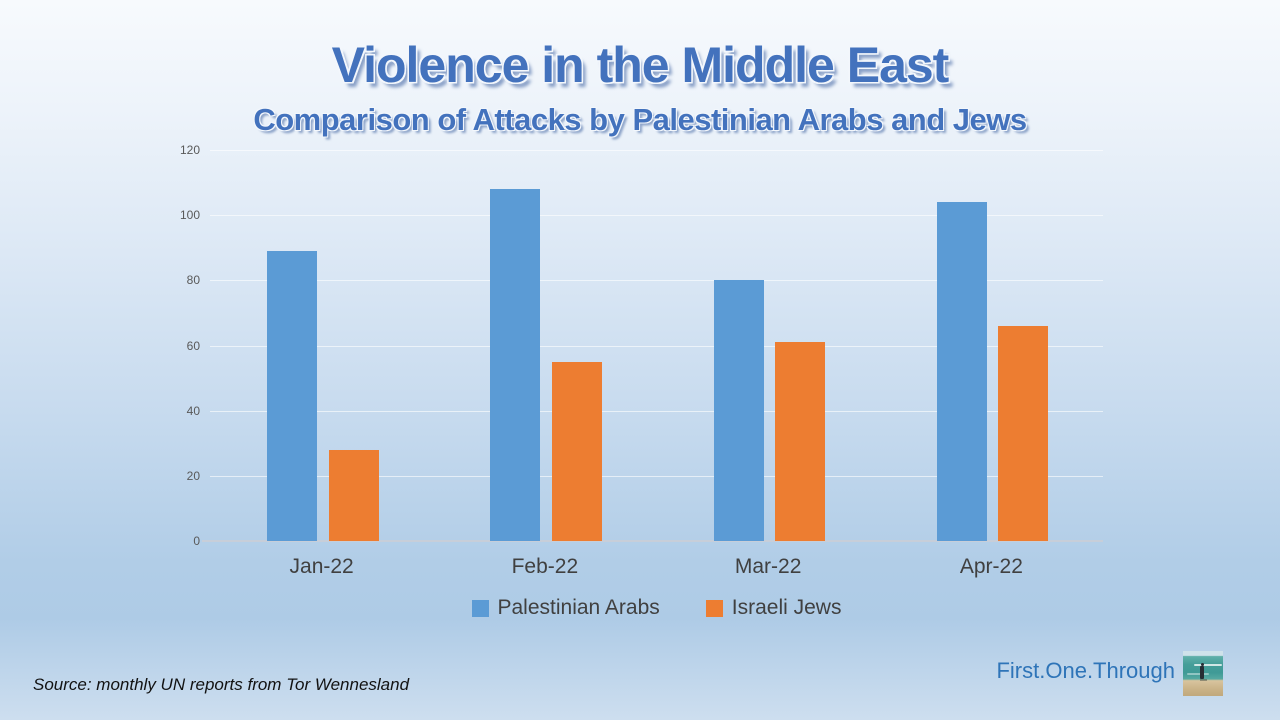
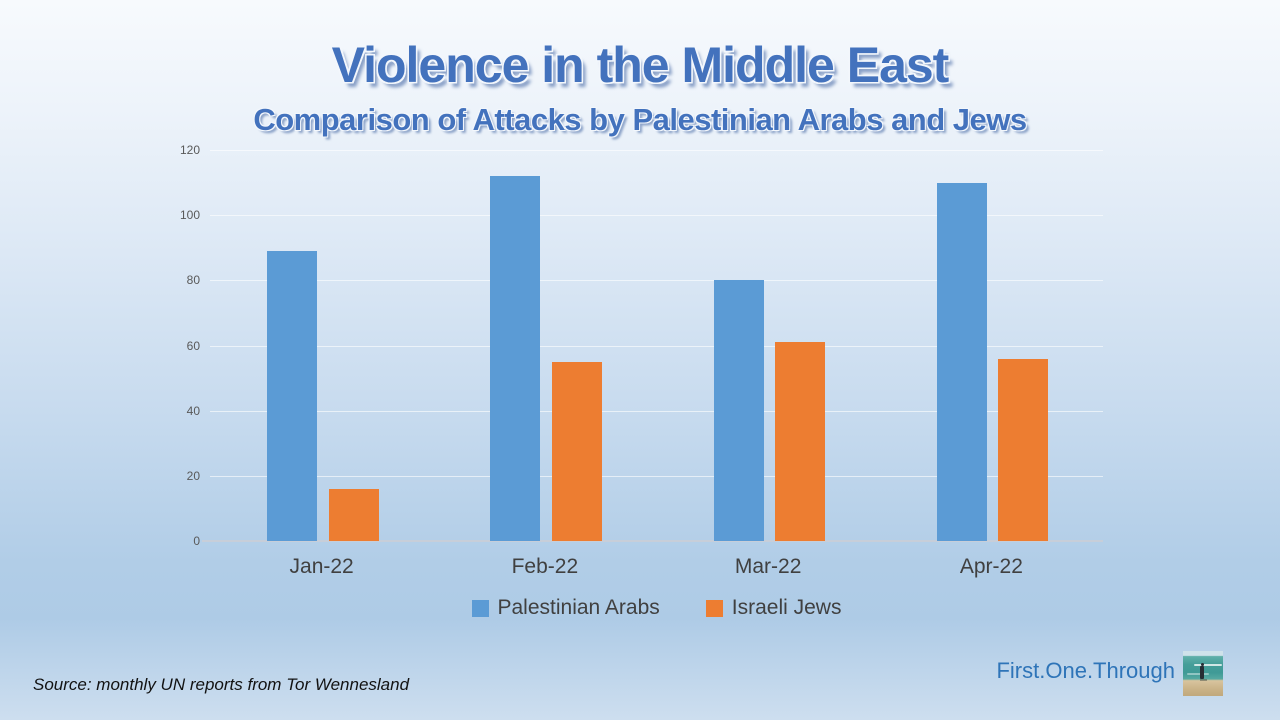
Israeli Jews/Jan-22: 28 -> 16
Palestinian Arabs/Feb-22: 108 -> 112
Palestinian Arabs/Apr-22: 104 -> 110
Israeli Jews/Apr-22: 66 -> 56
